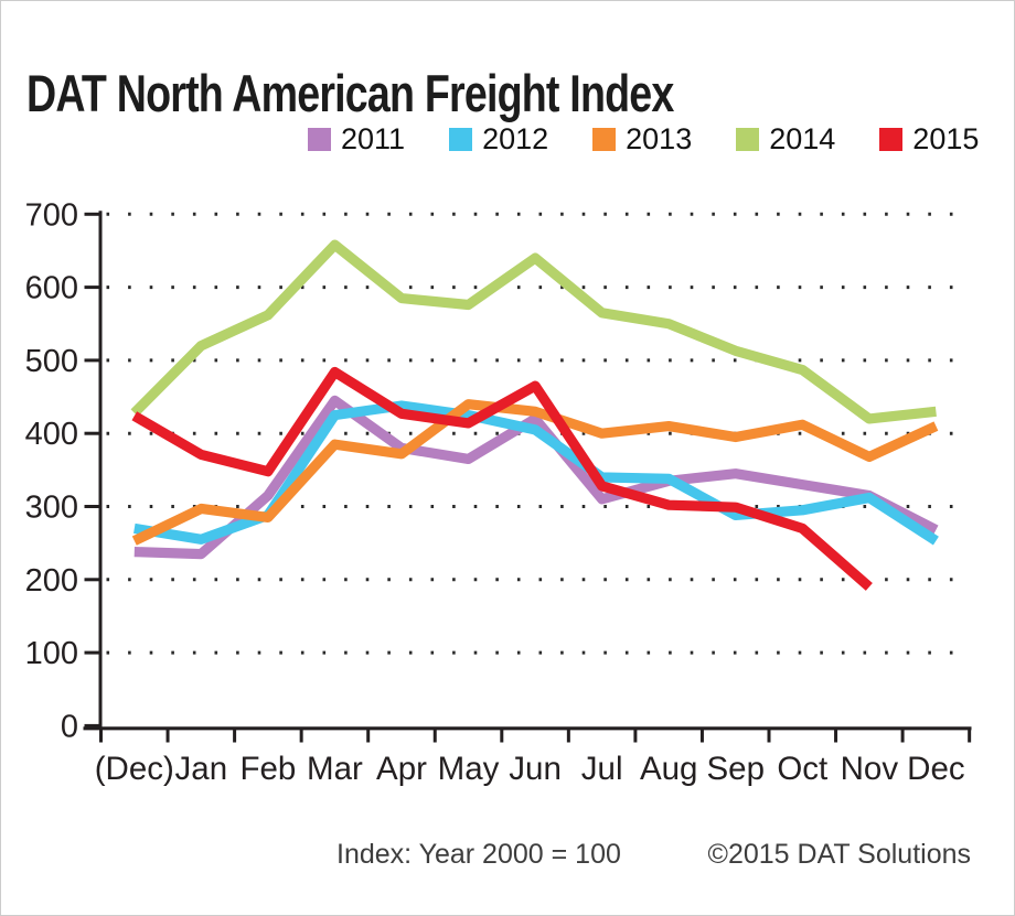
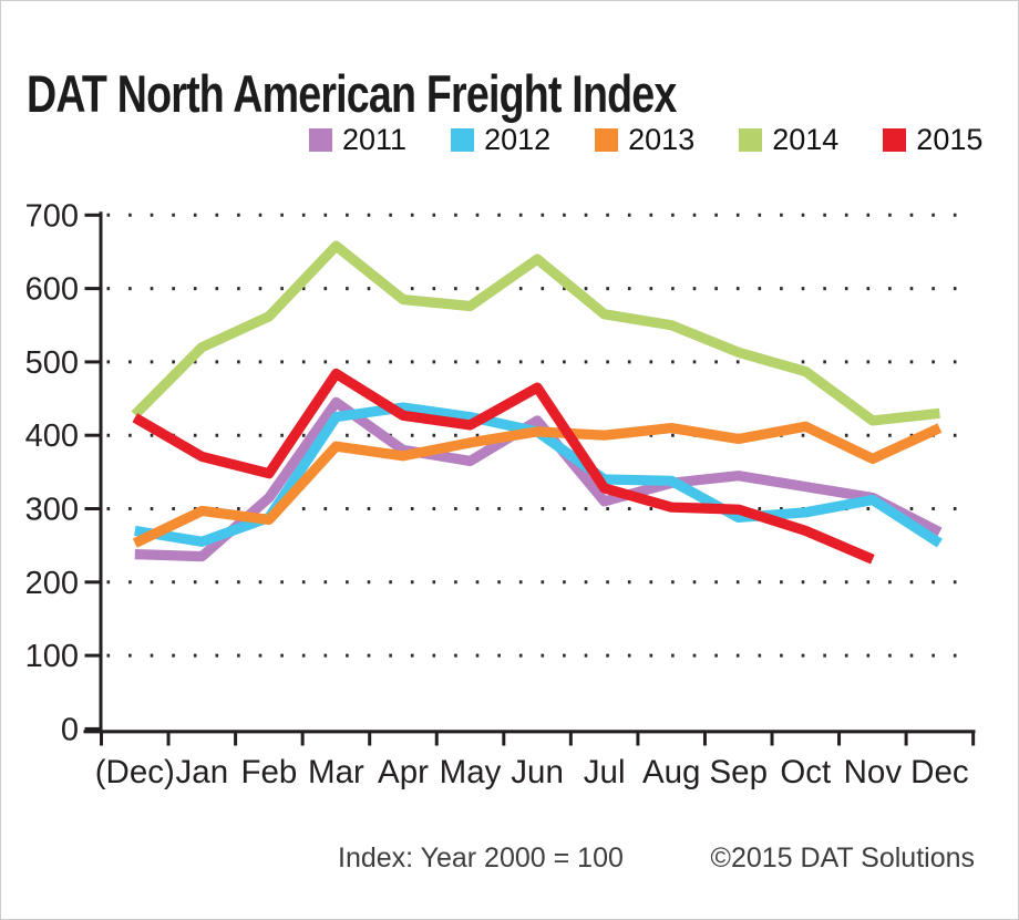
2013/May: 440 -> 390
2013/Jun: 430 -> 400
2015/Nov: 190 -> 230
